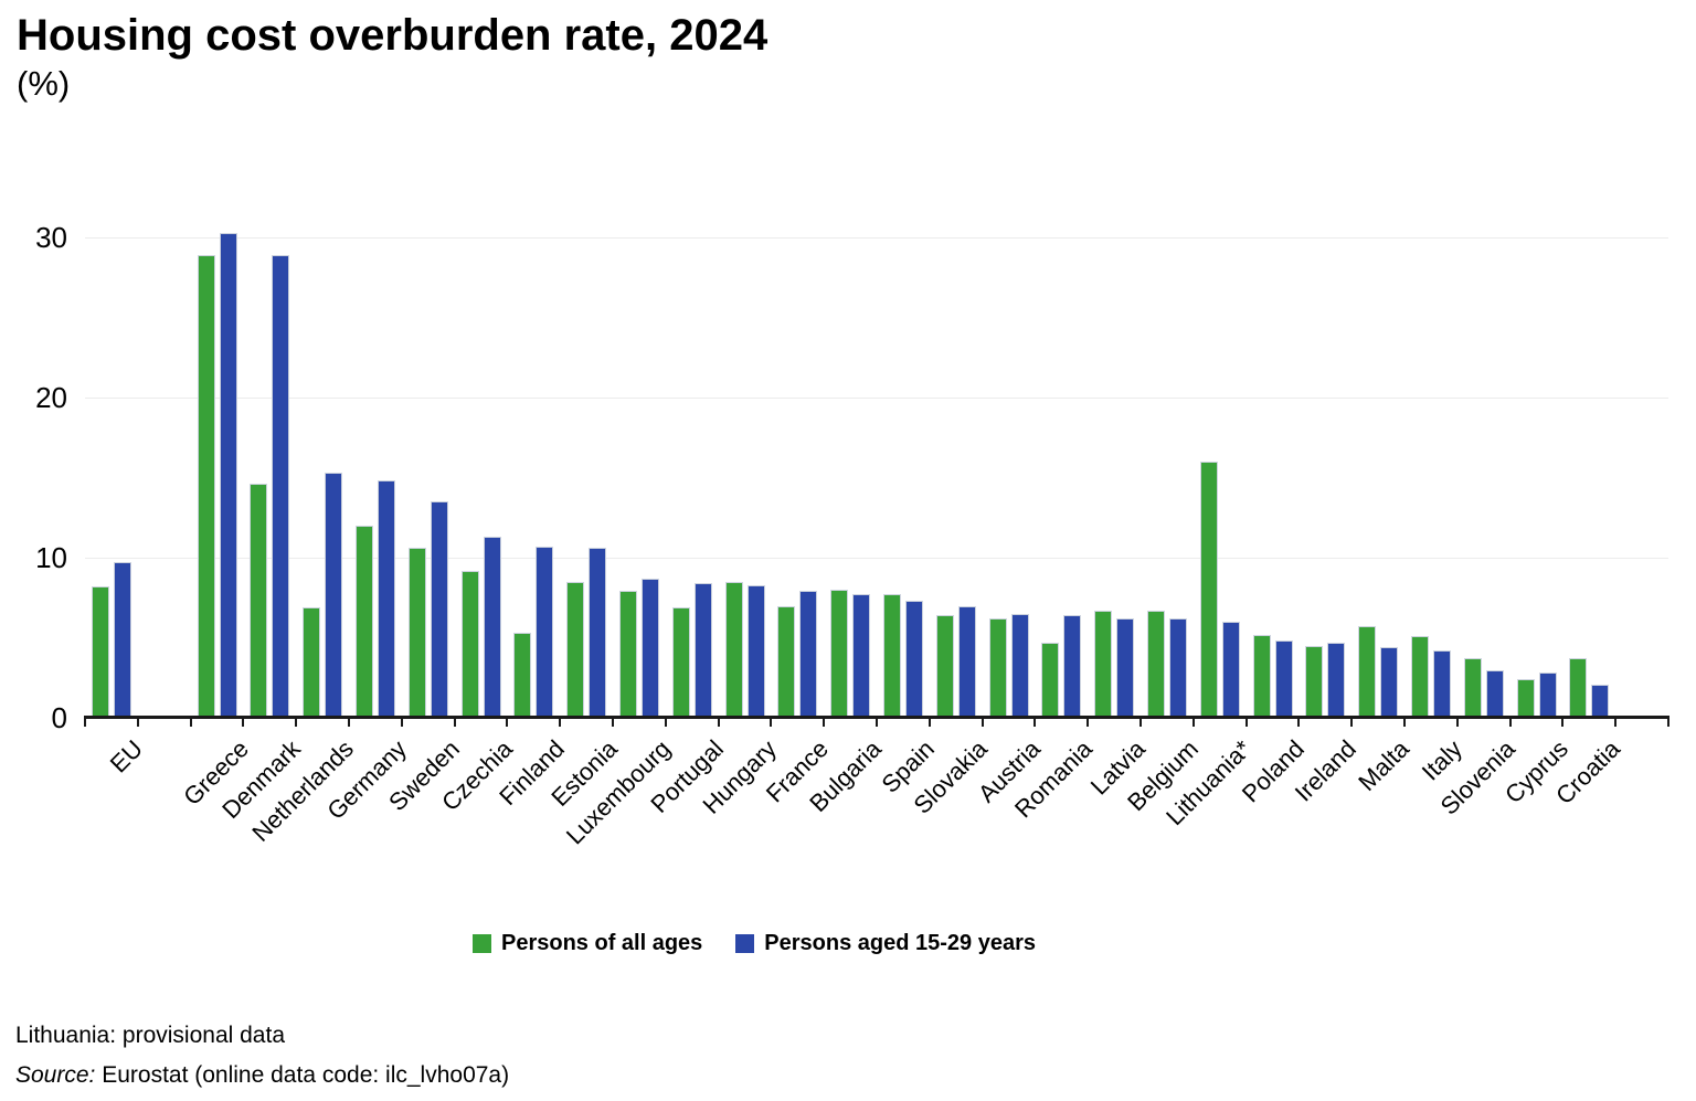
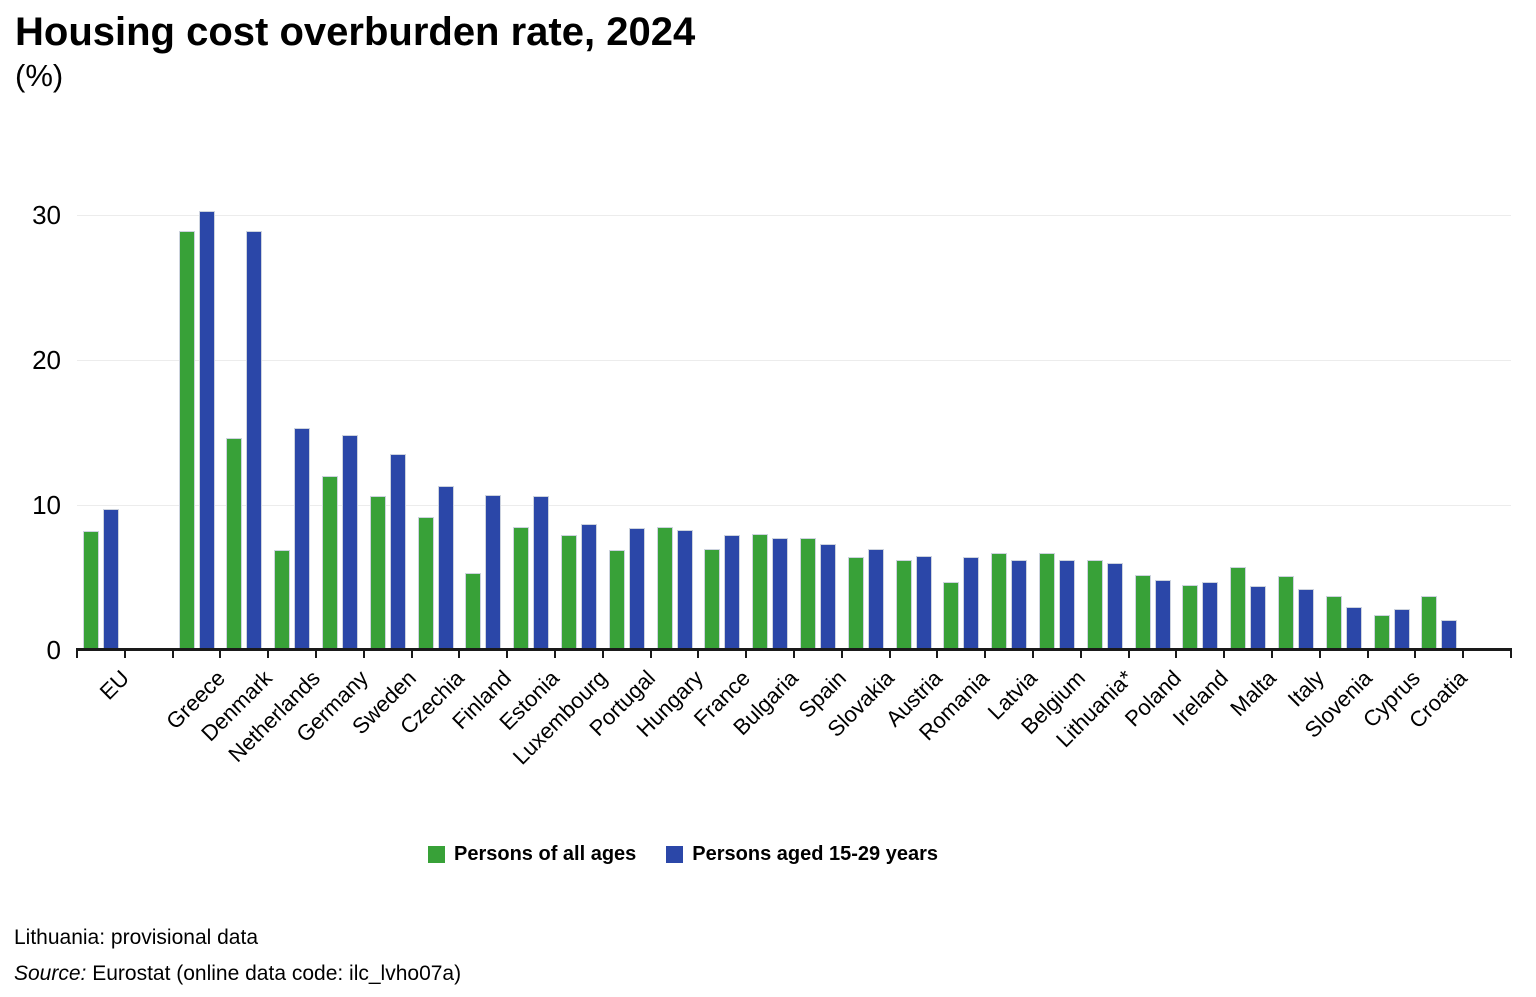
Persons of all ages/Lithuania*: 16.0 -> 6.2
